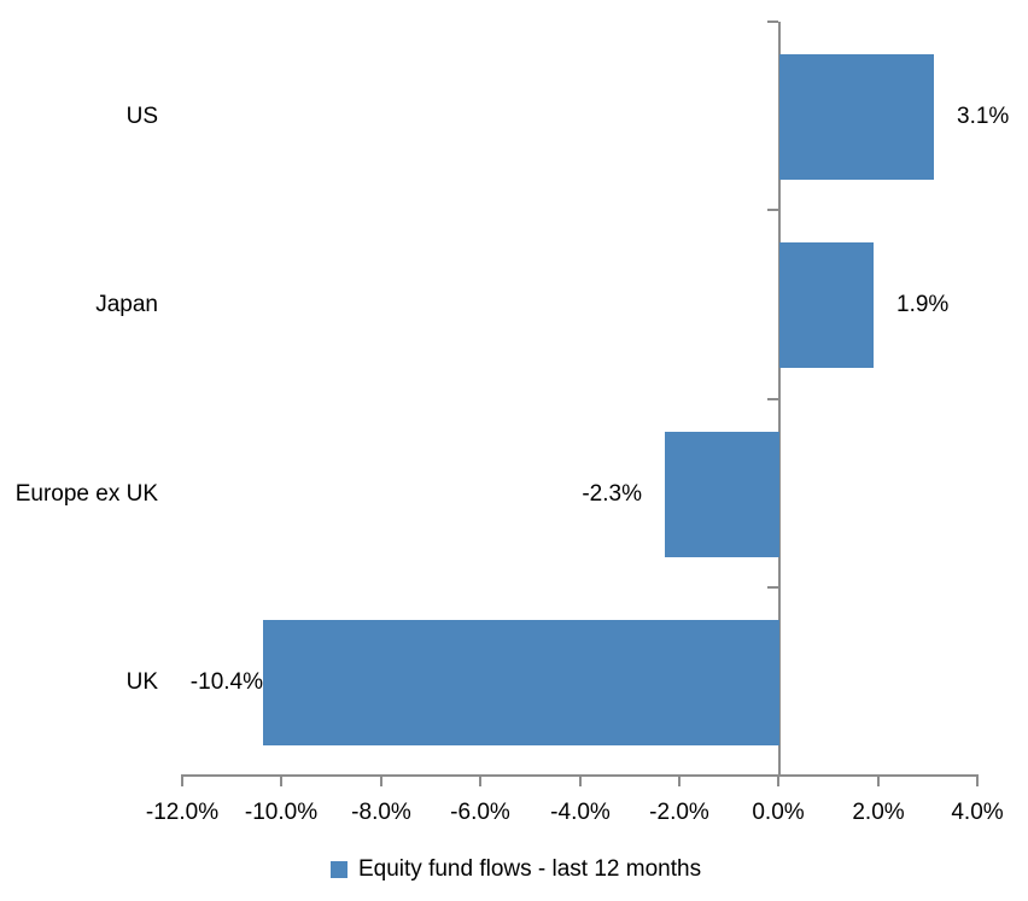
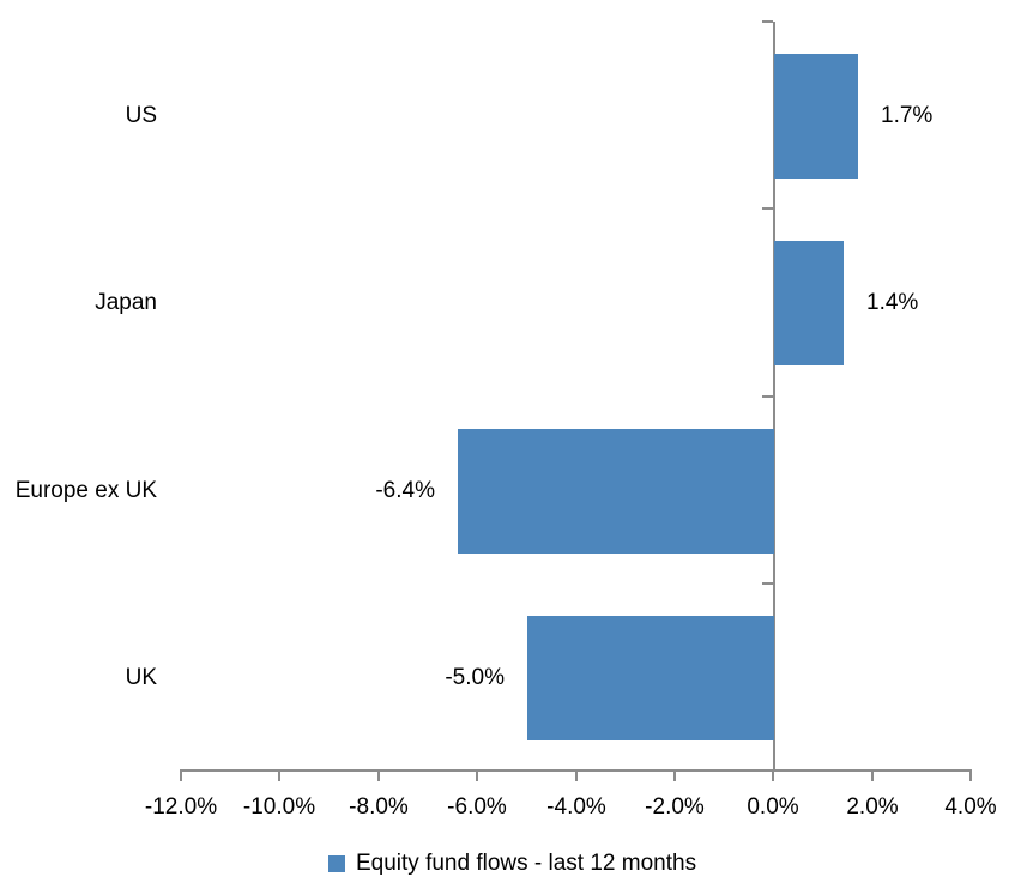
US: 3.1% -> 1.7%
Japan: 1.9% -> 1.4%
Europe ex UK: -2.3% -> -6.4%
UK: -10.4% -> -5.0%
